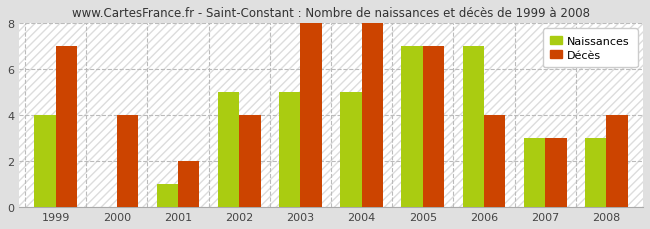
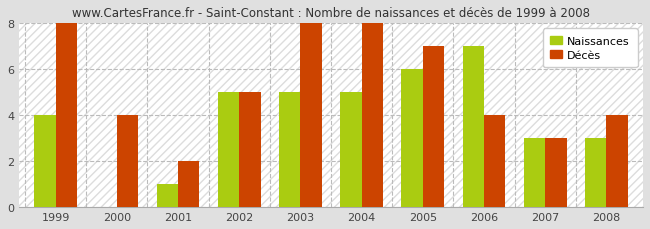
Décès/1999: 7 -> 8
Décès/2002: 4 -> 5
Naissances/2005: 7 -> 6
